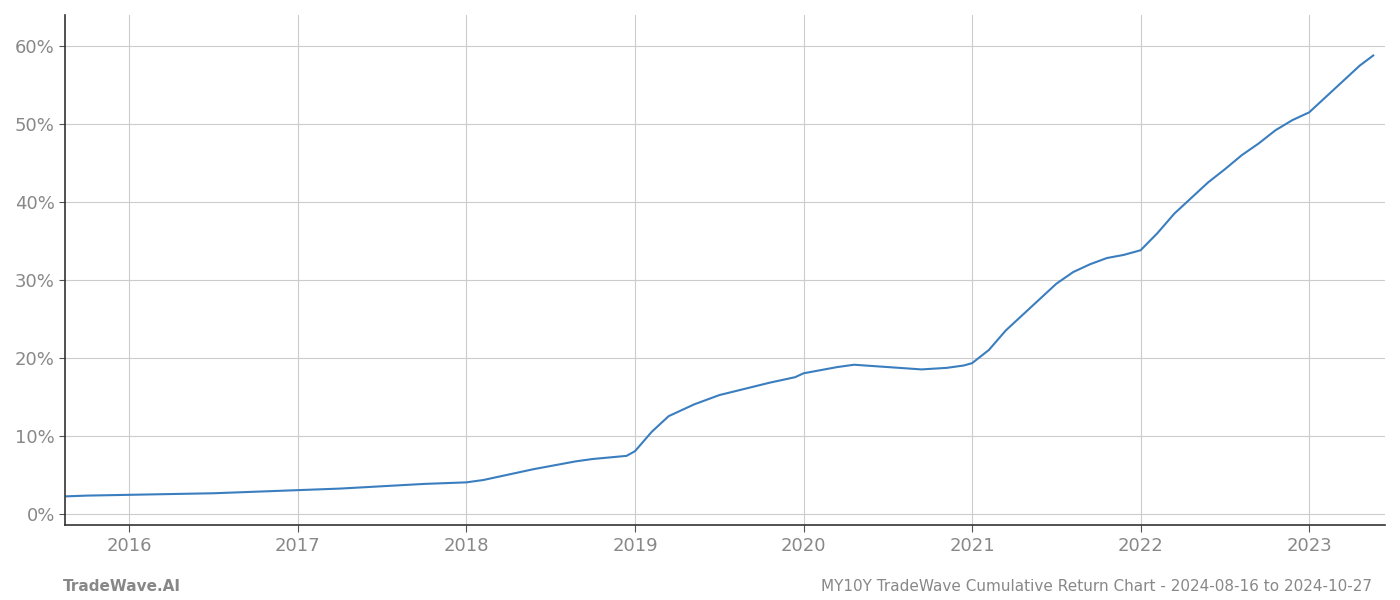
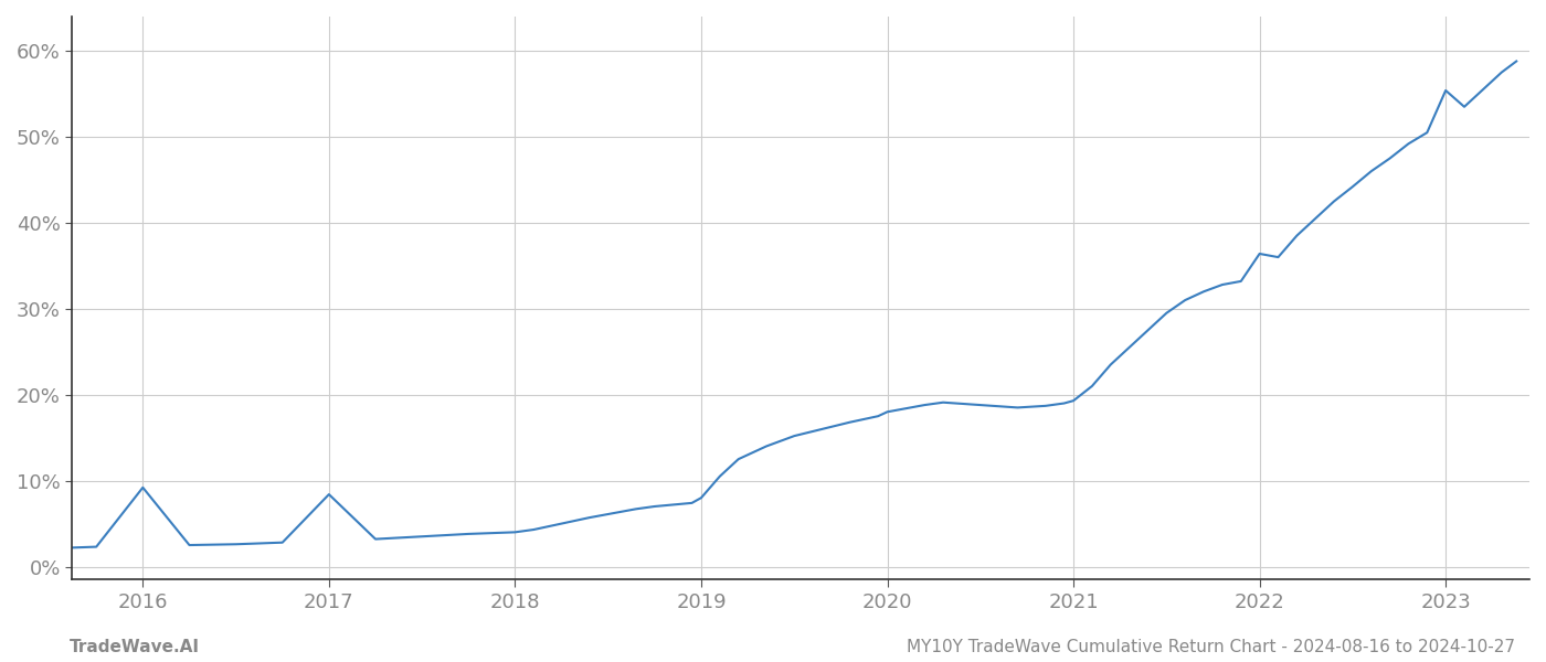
2016: 2.4% -> 9.2%
2017: 3.0% -> 8.4%
2022: 33.8% -> 36.4%
2023: 51.5% -> 55.4%
